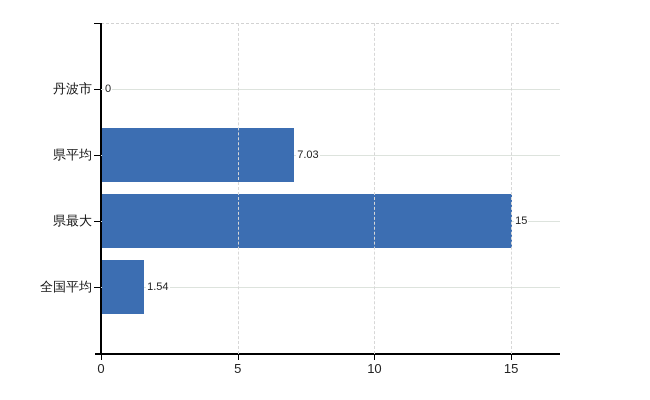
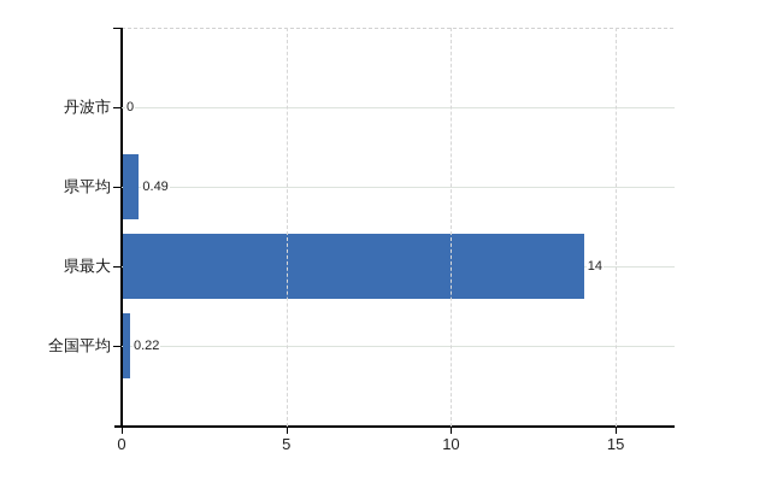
県平均: 7.03 -> 0.49
県最大: 15 -> 14
全国平均: 1.54 -> 0.22
